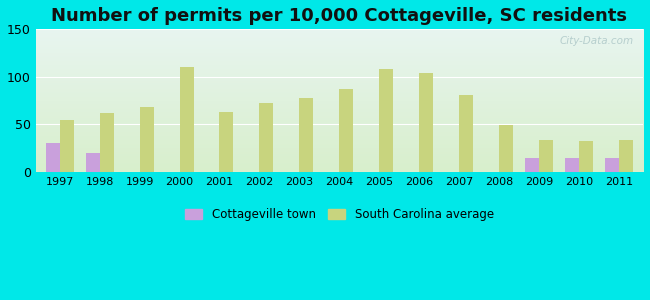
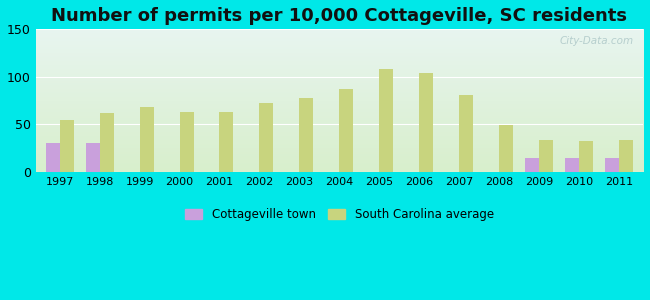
Cottageville town/1998: 20 -> 30
South Carolina average/2000: 110 -> 63
